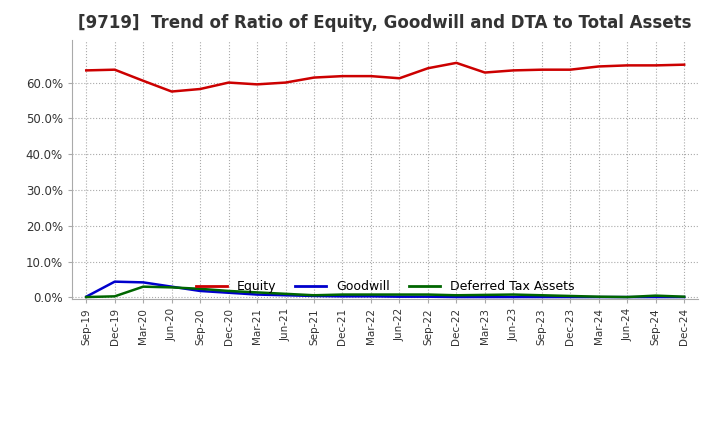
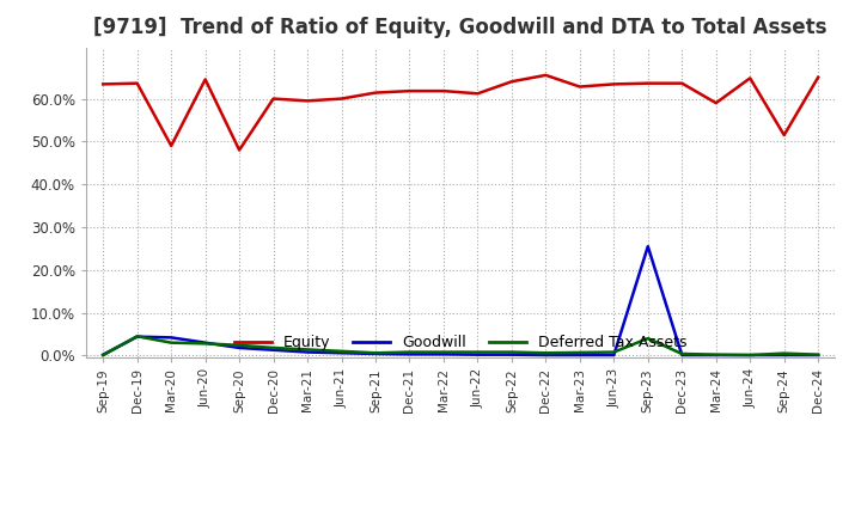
Deferred Tax Assets/Dec-19: 0.3% -> 4.5%
Equity/Mar-20: 60.5% -> 49.0%
Equity/Jun-20: 57.5% -> 64.5%
Equity/Sep-20: 58.2% -> 48.0%
Goodwill/Sep-23: 0.1% -> 25.5%
Deferred Tax Assets/Sep-23: 0.6% -> 4.0%
Equity/Mar-24: 64.5% -> 59.0%
Equity/Sep-24: 64.8% -> 51.5%
